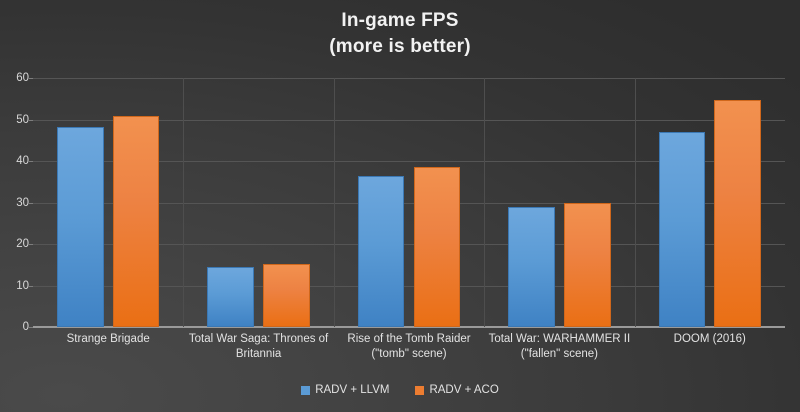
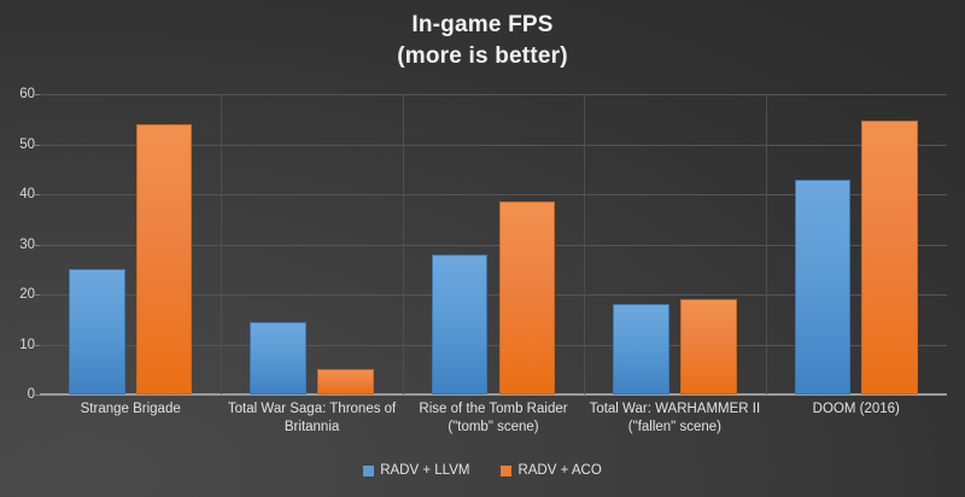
RADV + LLVM/Strange Brigade: 48 -> 25
RADV + ACO/Strange Brigade: 51 -> 54
RADV + ACO/Total War Saga: Thrones of Britannia: 15 -> 5
RADV + LLVM/Rise of the Tomb Raider ("tomb" scene): 36 -> 28
RADV + LLVM/Total War: WARHAMMER II ("fallen" scene): 29 -> 18
RADV + ACO/Total War: WARHAMMER II ("fallen" scene): 30 -> 19
RADV + LLVM/DOOM (2016): 47 -> 43
